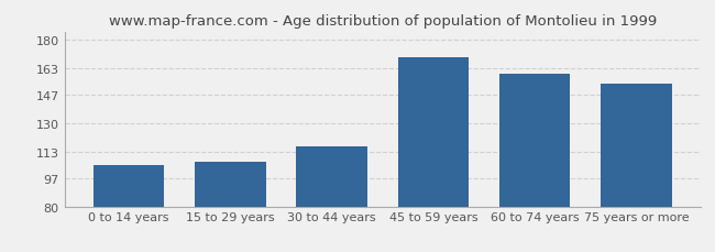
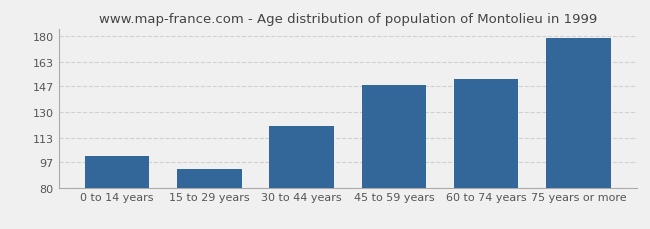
0 to 14 years: 105 -> 101
15 to 29 years: 107 -> 92
30 to 44 years: 116 -> 121
45 to 59 years: 170 -> 148
60 to 74 years: 160 -> 152
75 years or more: 154 -> 179
